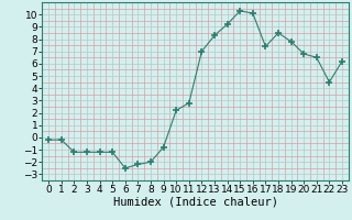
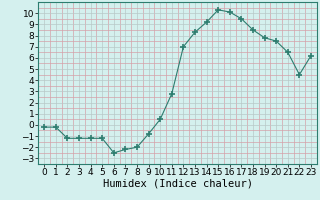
10: 2.2 -> 0.5
17: 7.4 -> 9.5
20: 6.8 -> 7.5
